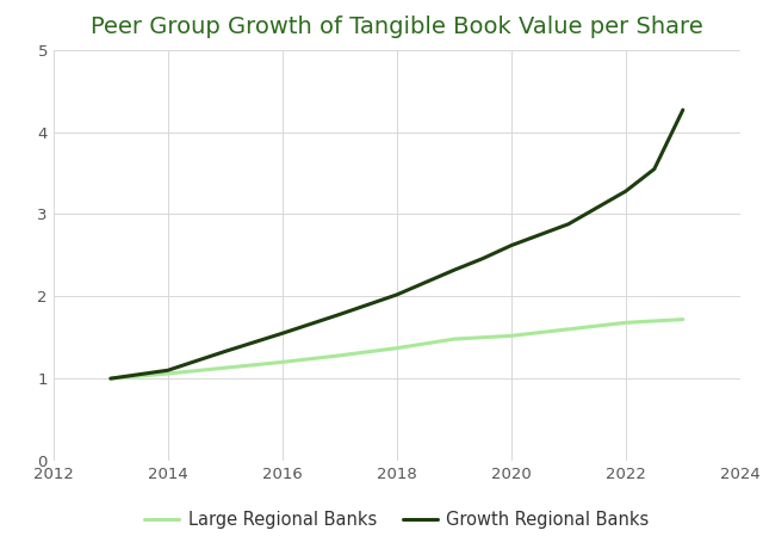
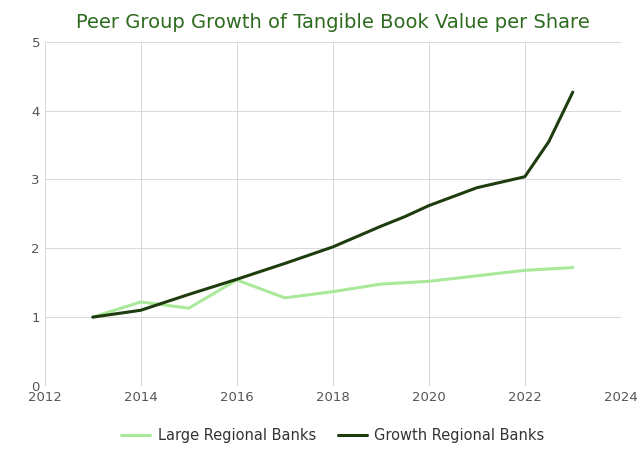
Large Regional Banks/2014: 1.06 -> 1.22
Large Regional Banks/2016: 1.20 -> 1.54
Growth Regional Banks/2022: 3.28 -> 3.04
